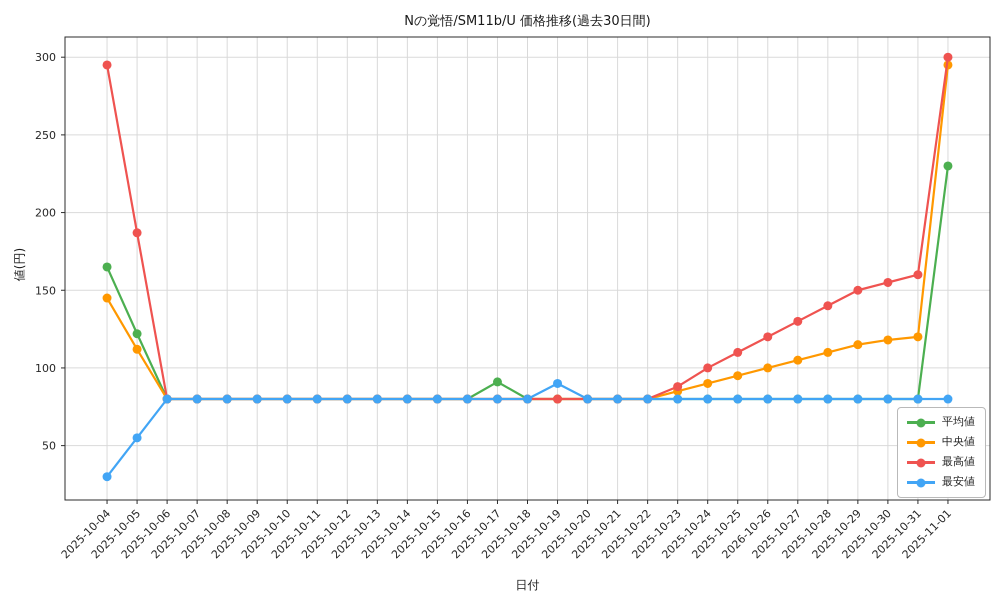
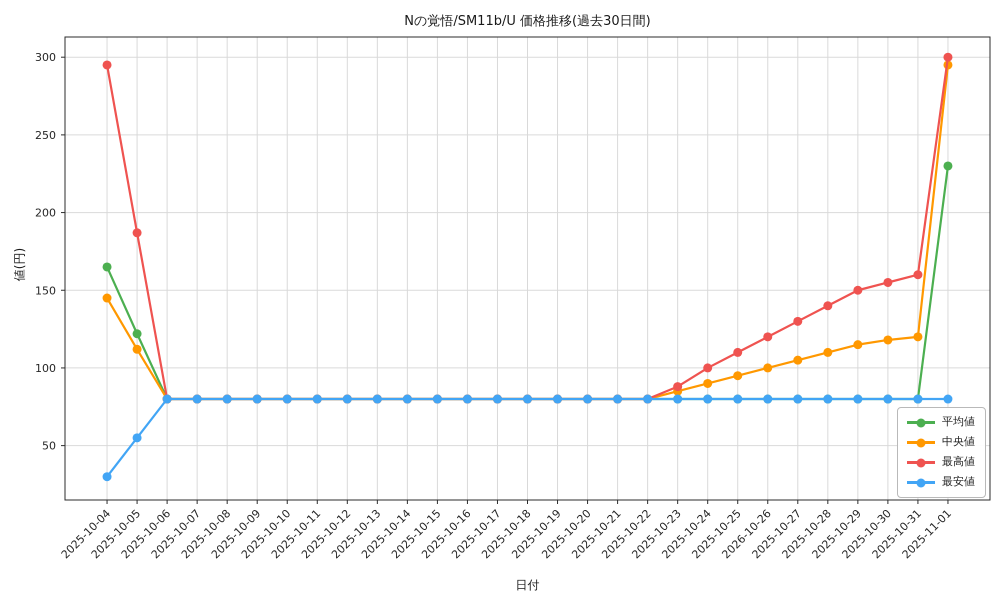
平均値/2025-10-17: 91 -> 80
最安値/2025-10-19: 90 -> 80
